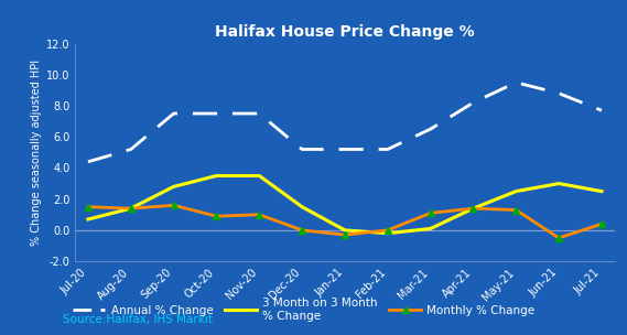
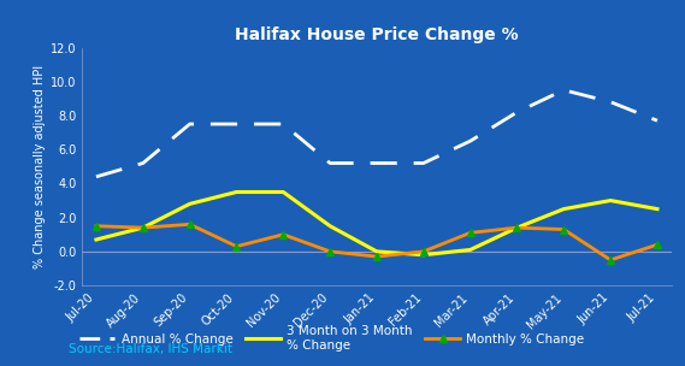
Monthly % Change/Oct-20: 0.9 -> 0.3
